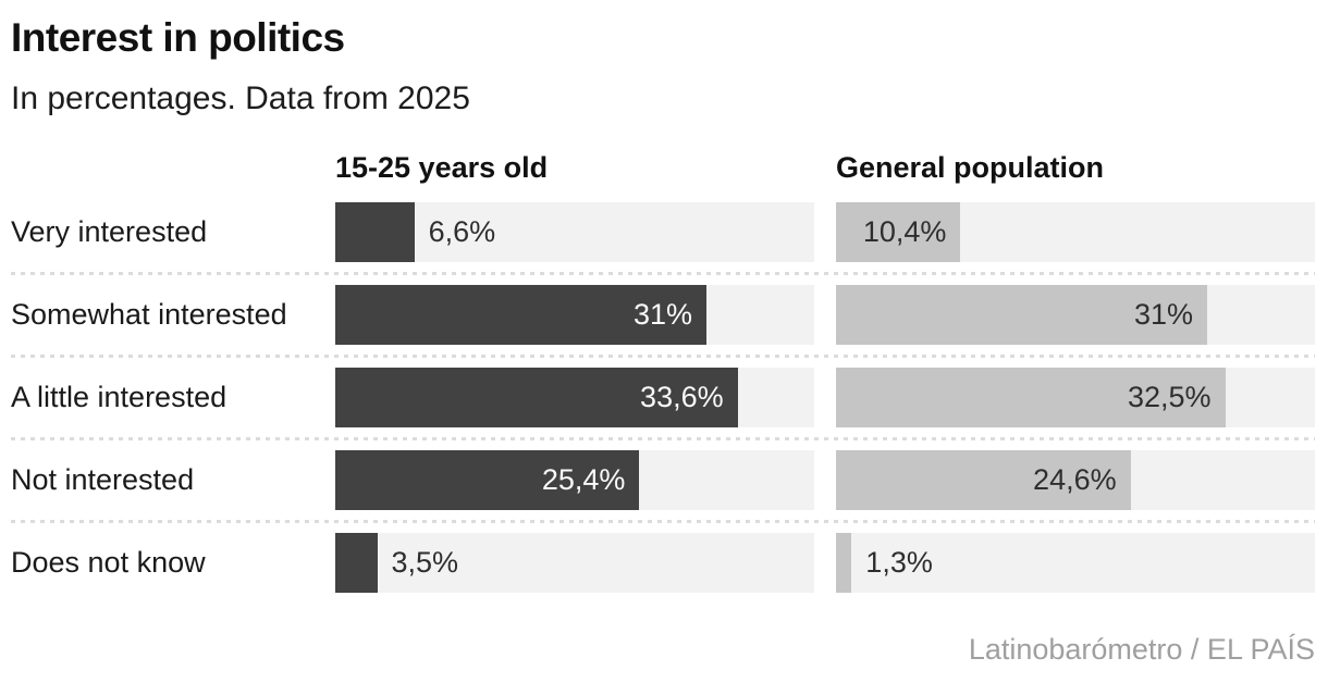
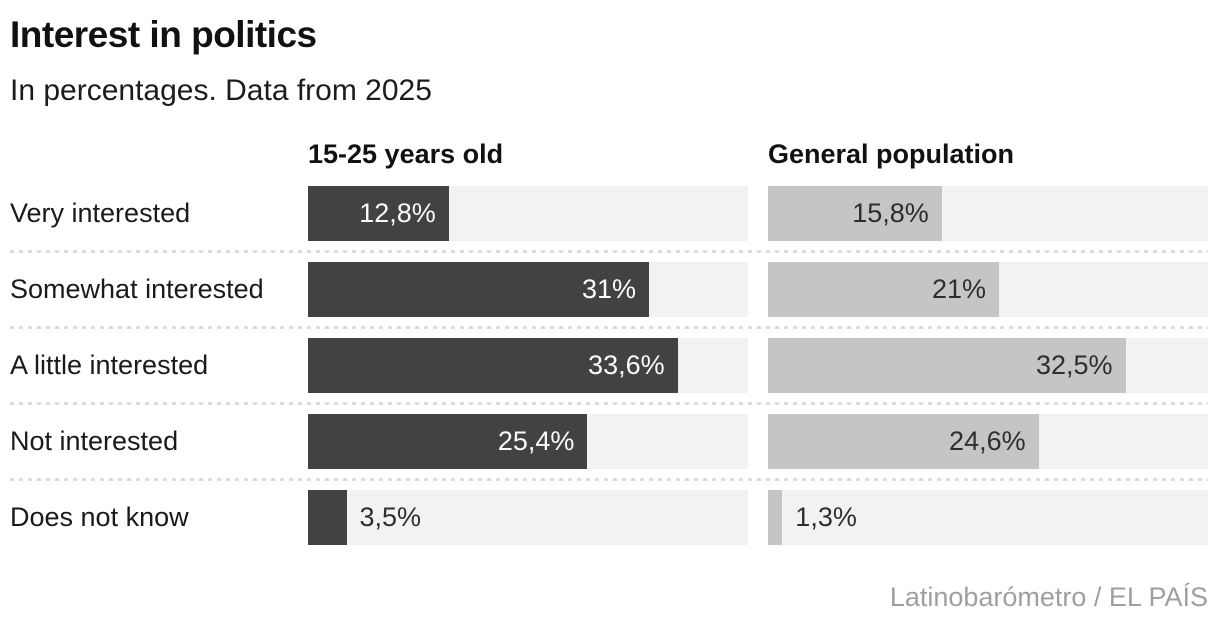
15-25 years old/Very interested: 6,6% -> 12,8%
General population/Very interested: 10,4% -> 15,8%
General population/Somewhat interested: 31% -> 21%
